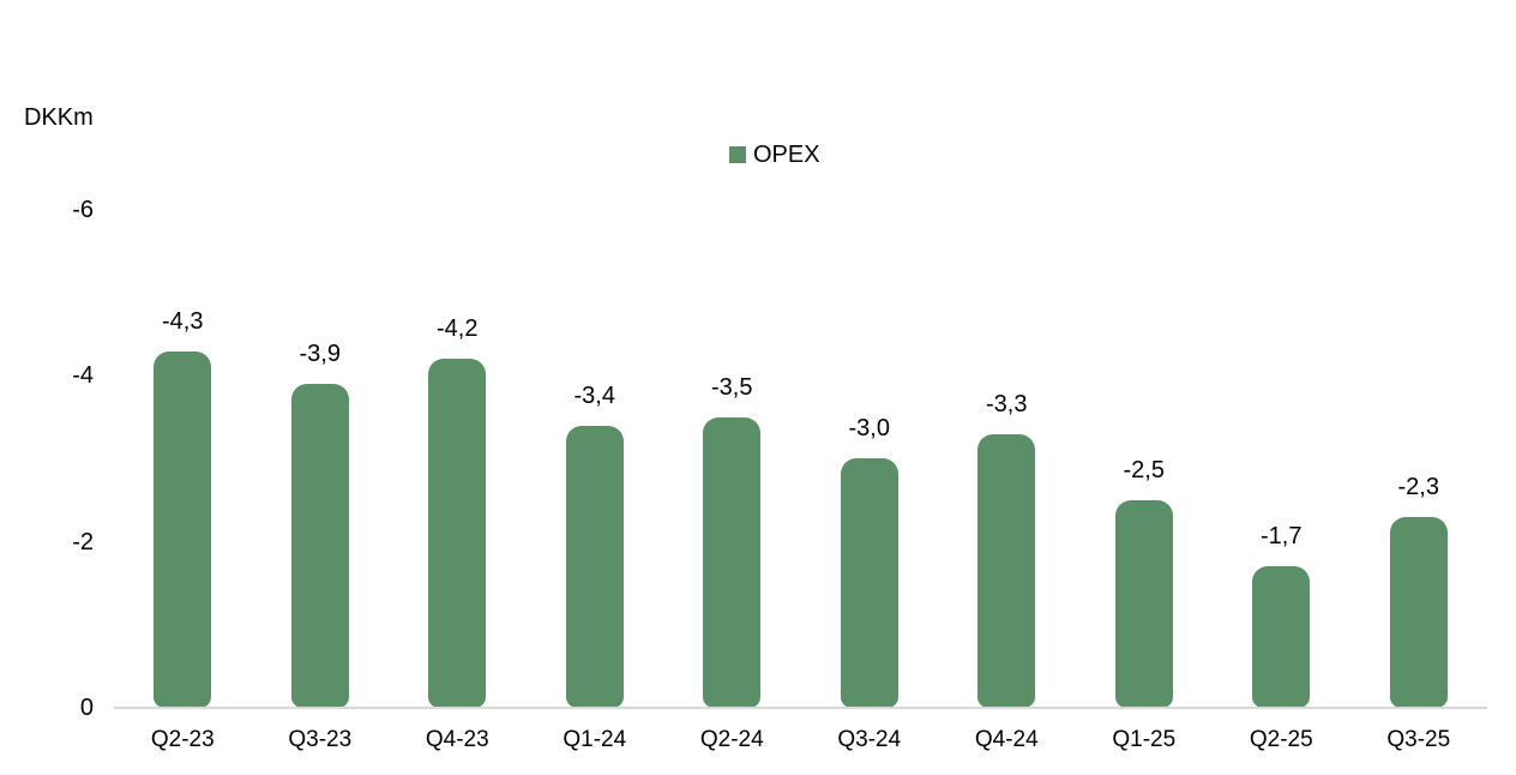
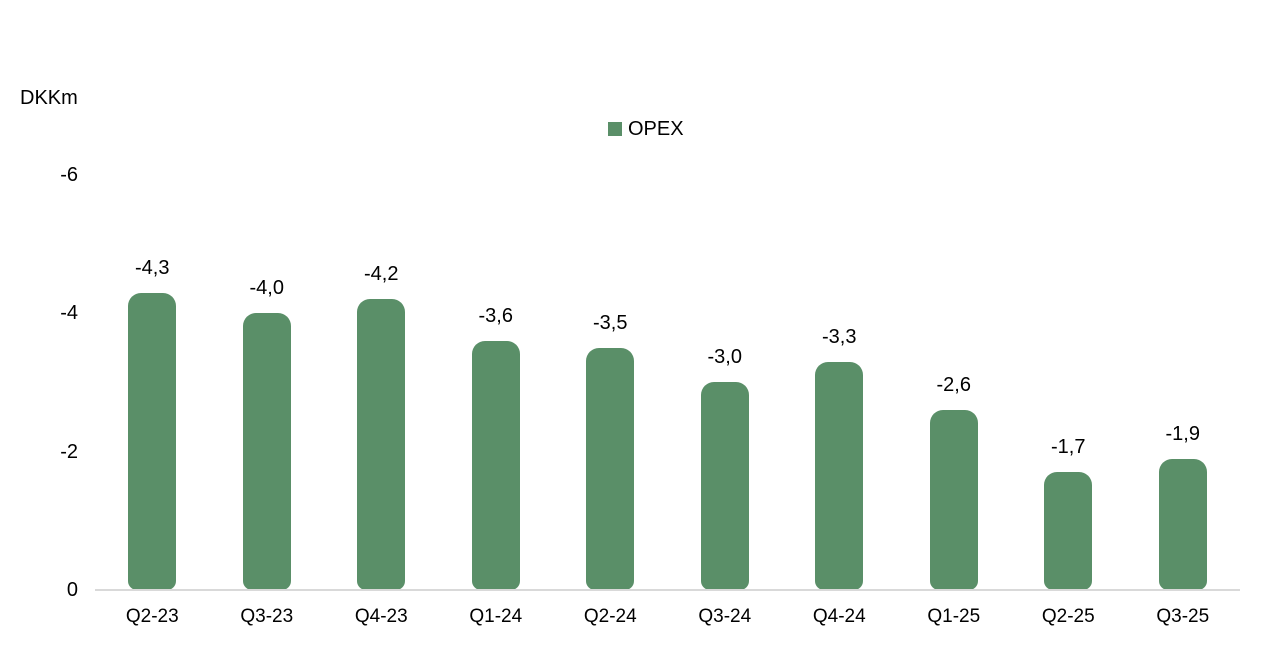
Q3-23: -3,9 -> -4,0
Q1-24: -3,4 -> -3,6
Q1-25: -2,5 -> -2,6
Q3-25: -2,3 -> -1,9
